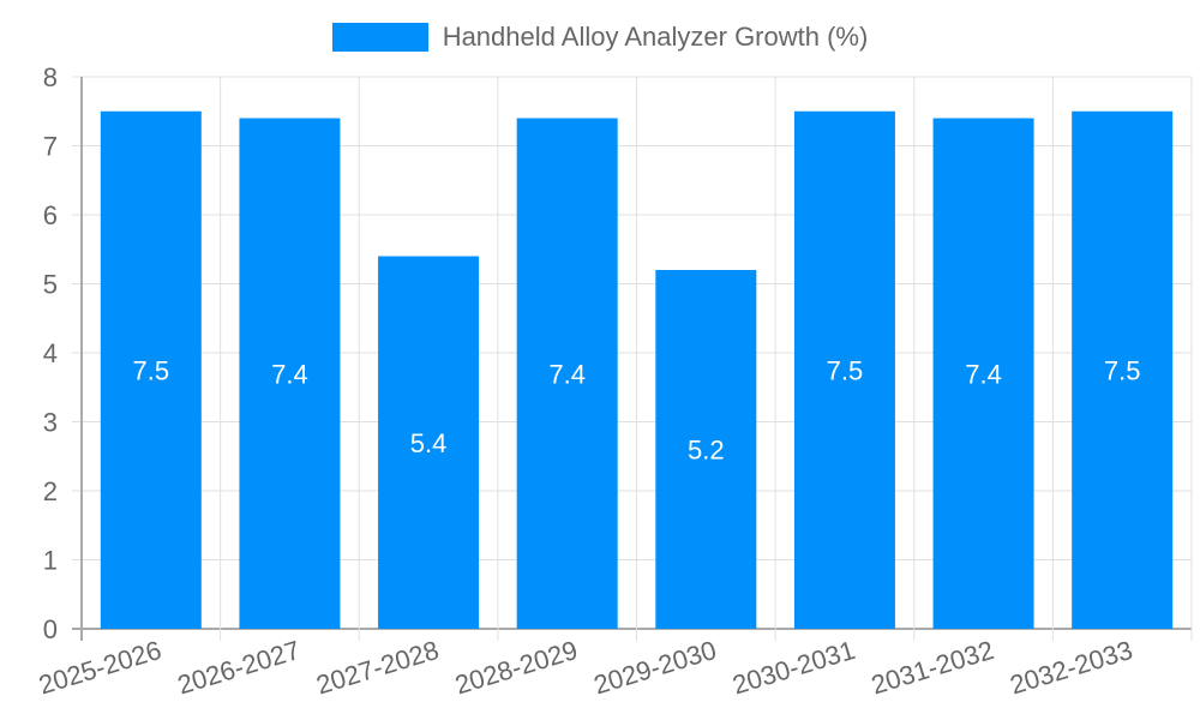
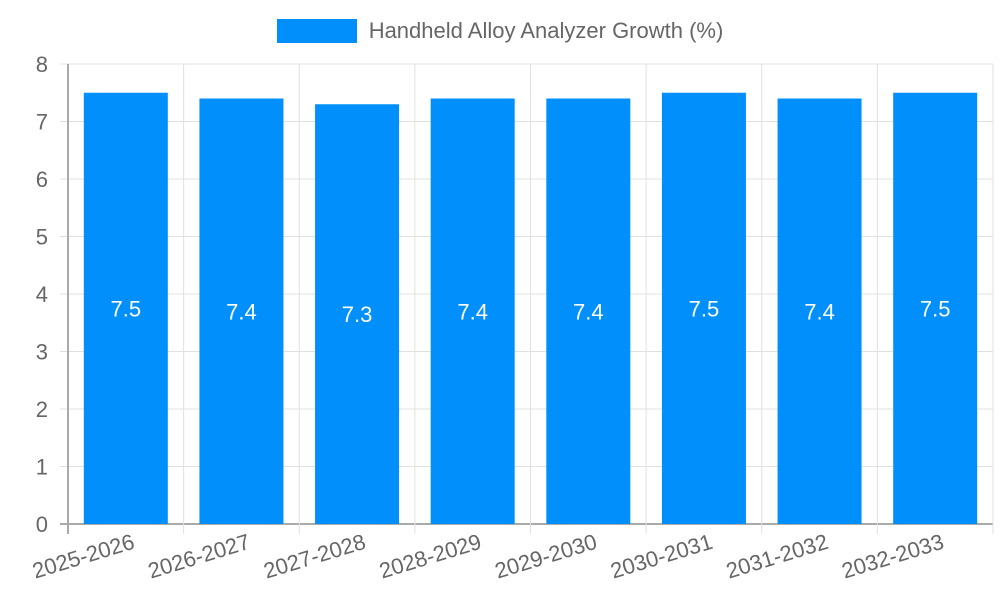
2027-2028: 5.4 -> 7.3
2029-2030: 5.2 -> 7.4
